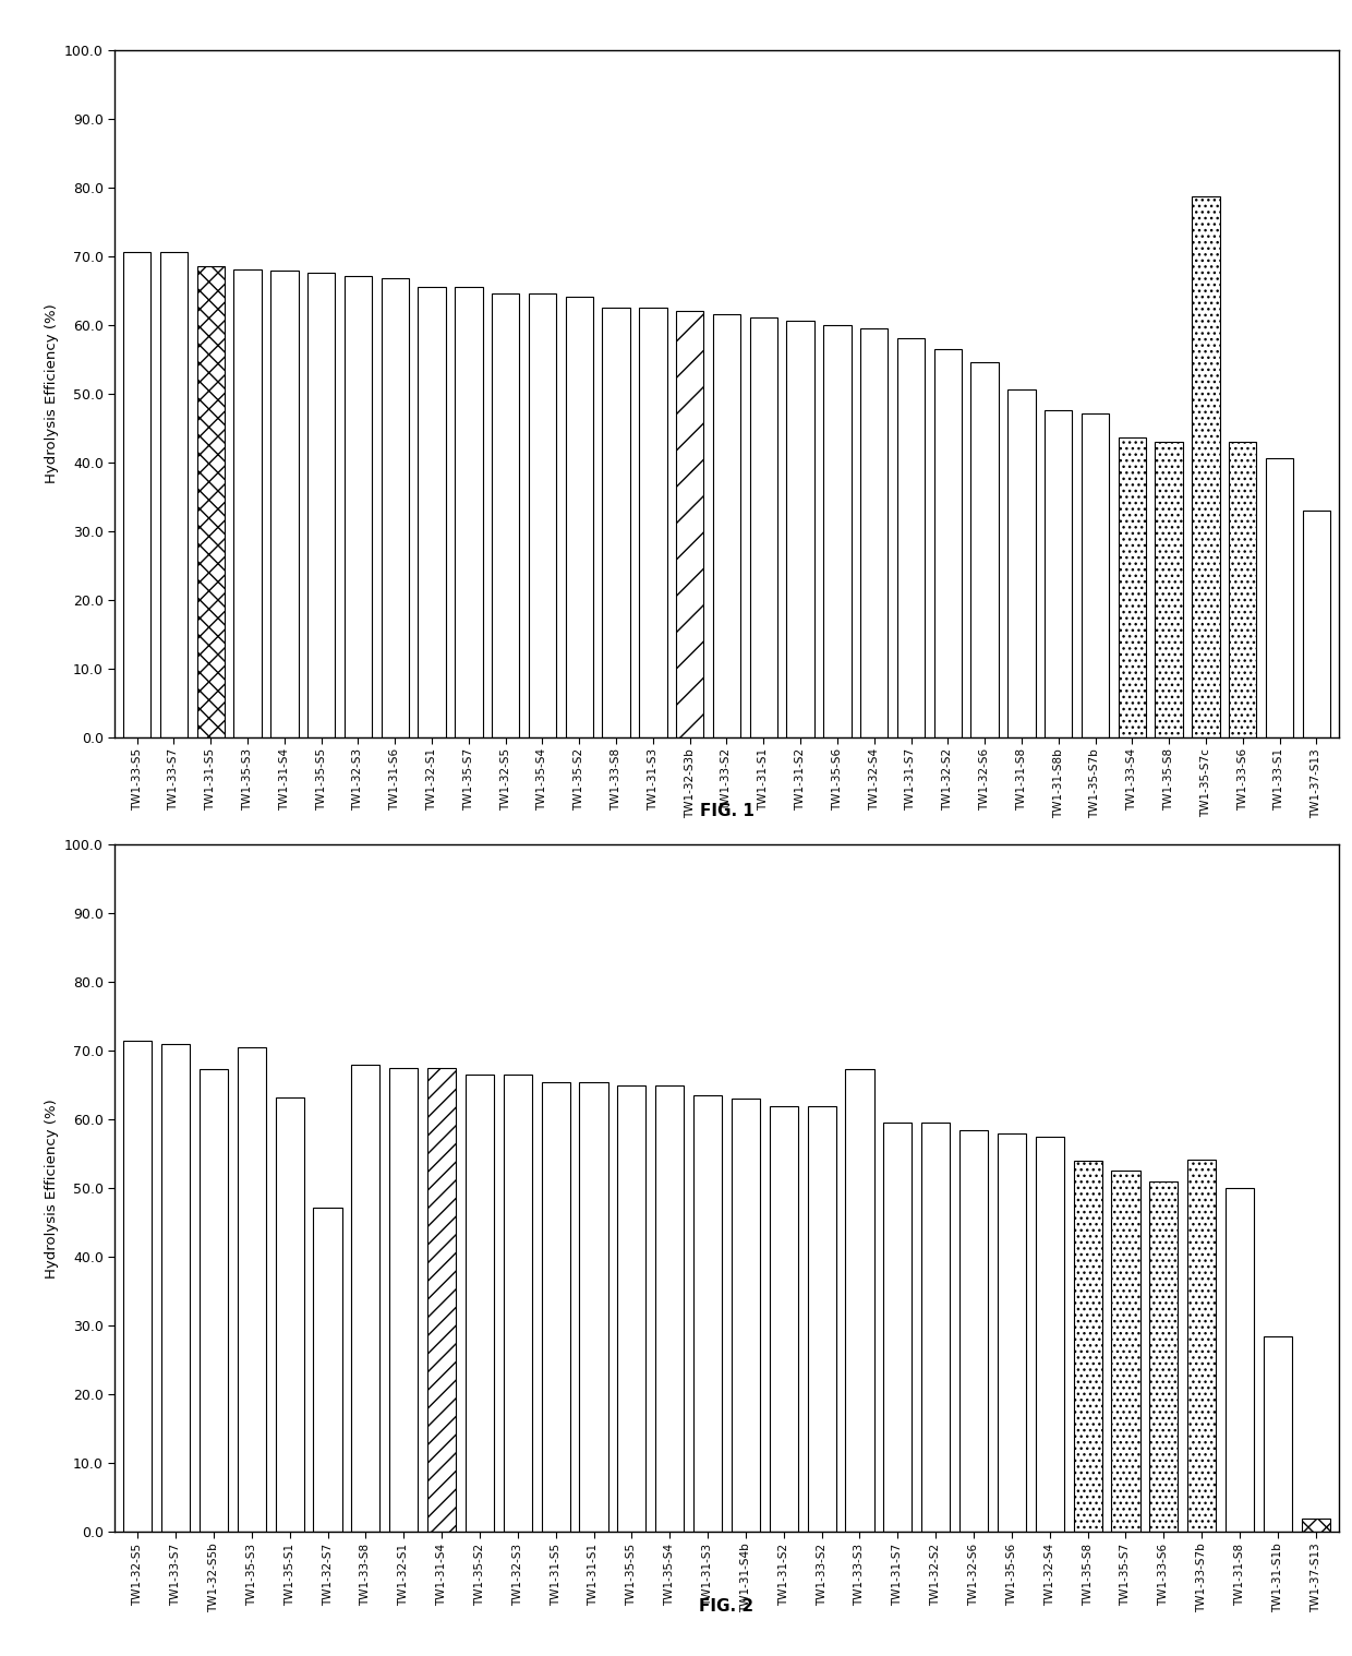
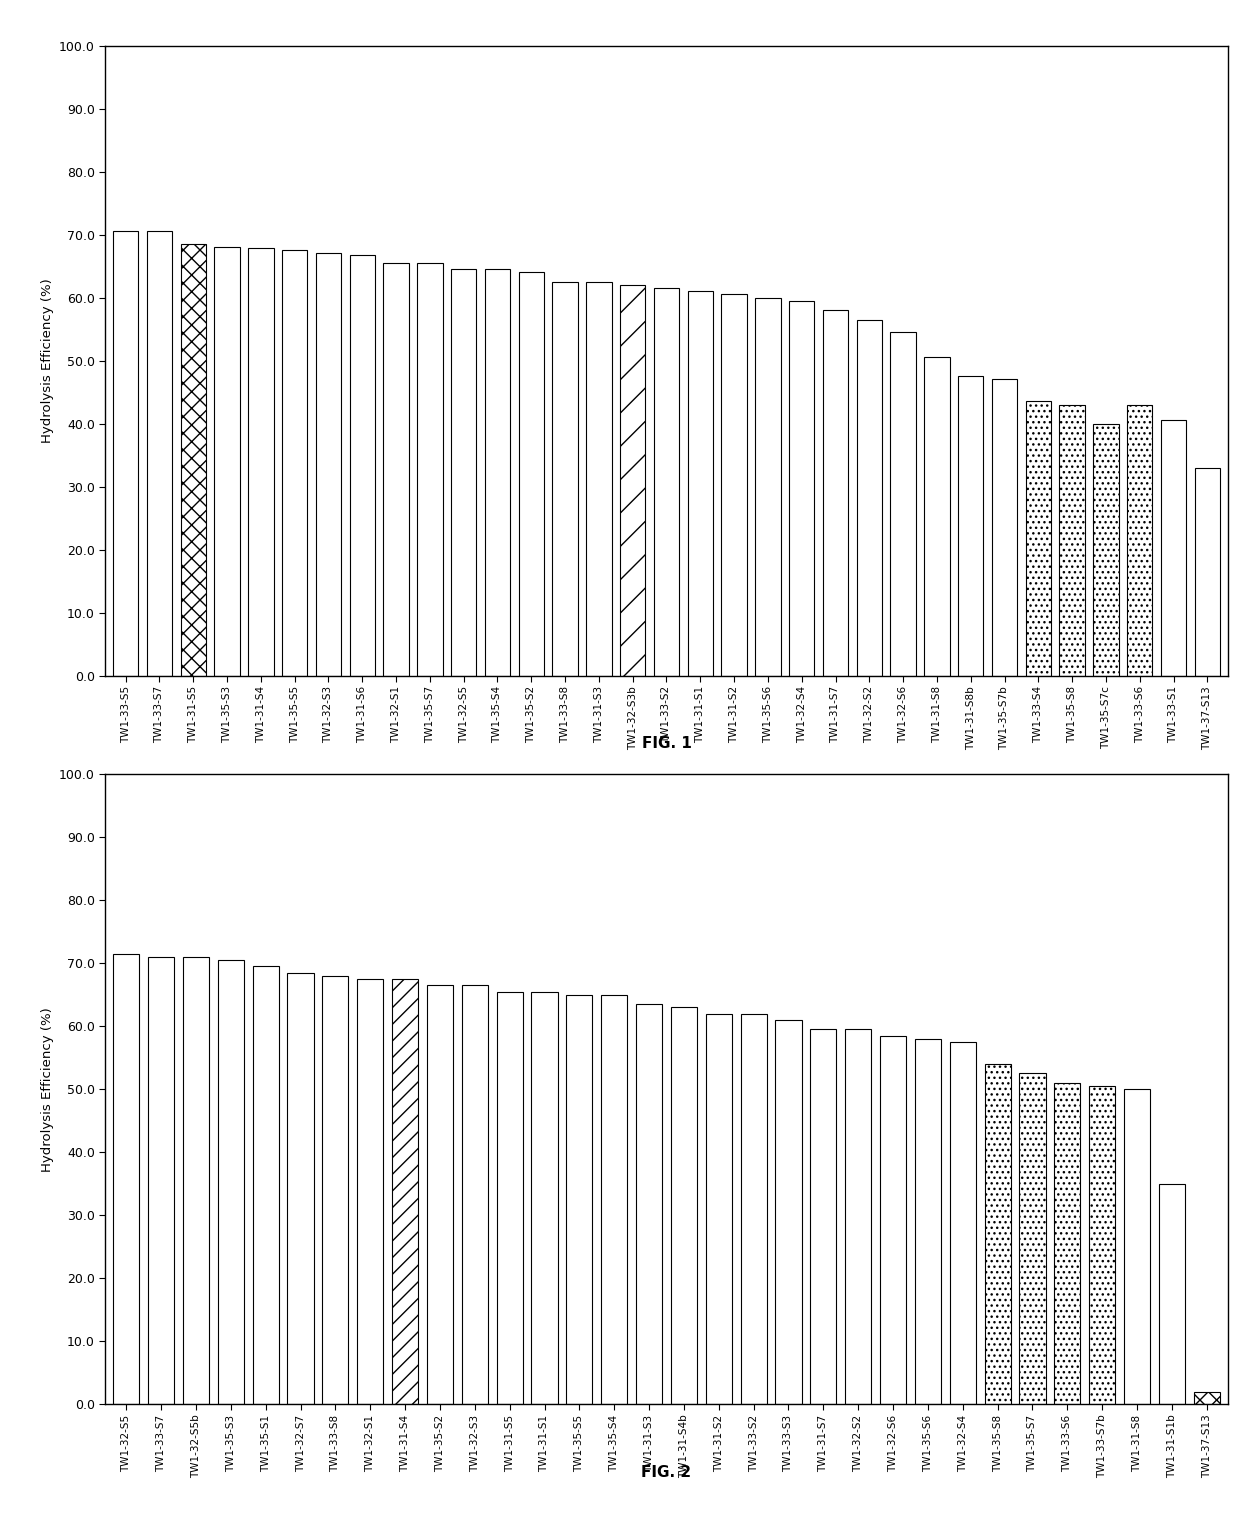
TW1-35-S7c: 78.6 -> 40.0
TW1-32-S5b: 67.4 -> 71.0
TW1-35-S1: 63.2 -> 69.5
TW1-32-S7: 47.2 -> 68.5
TW1-33-S3: 67.4 -> 61.0
TW1-33-S7b: 54.2 -> 50.5
TW1-31-S1b: 28.4 -> 35.0
